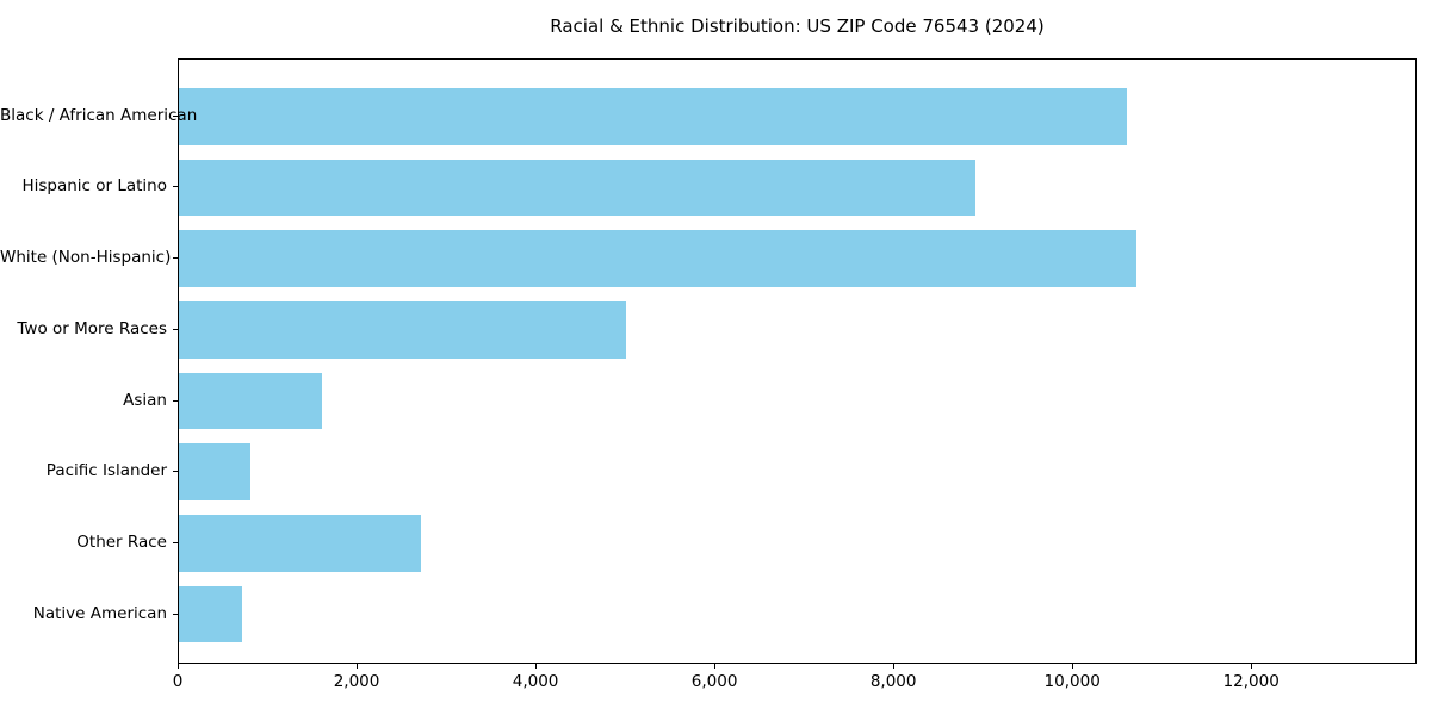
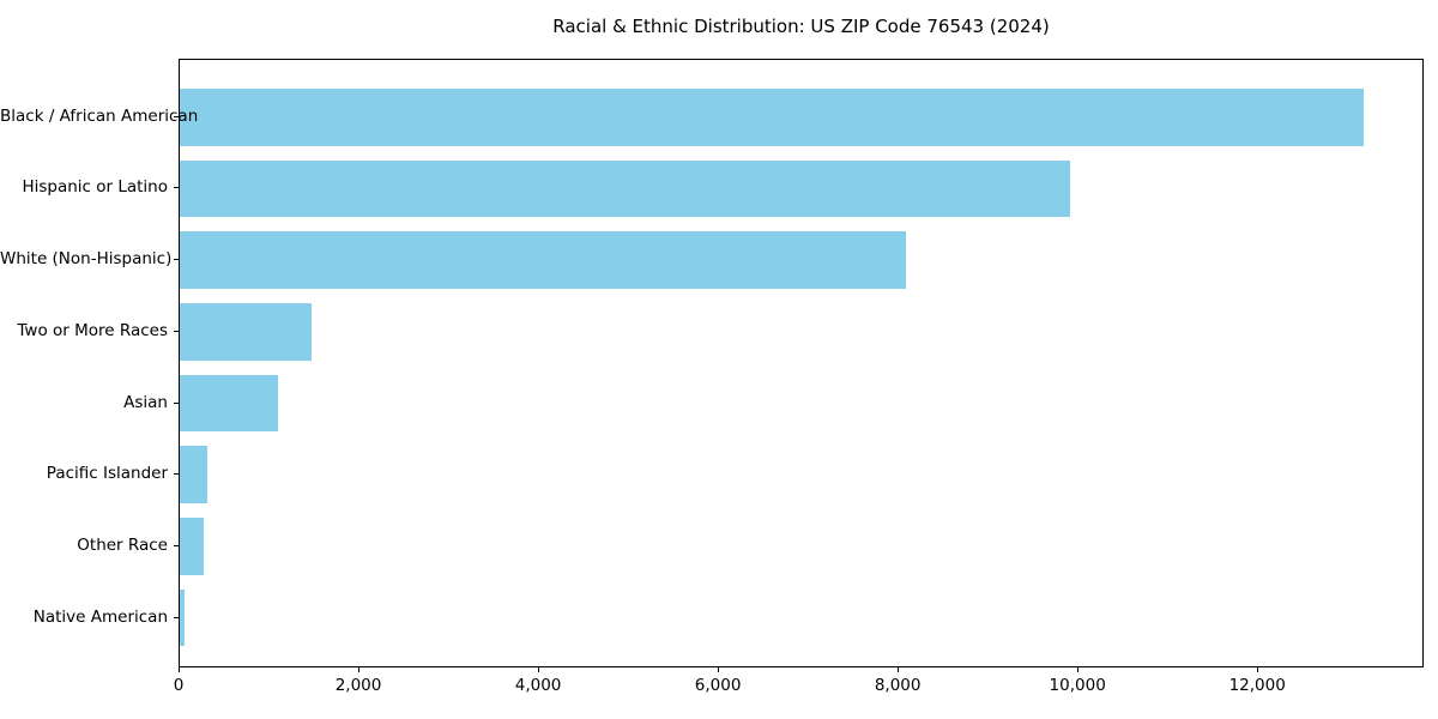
Black / African American: 10600 -> 13200
Hispanic or Latino: 8900 -> 9900
White (Non-Hispanic): 10700 -> 8100
Two or More Races: 5000 -> 1500
Asian: 1600 -> 1100
Pacific Islander: 800 -> 300
Other Race: 2700 -> 300
Native American: 700 -> 100
